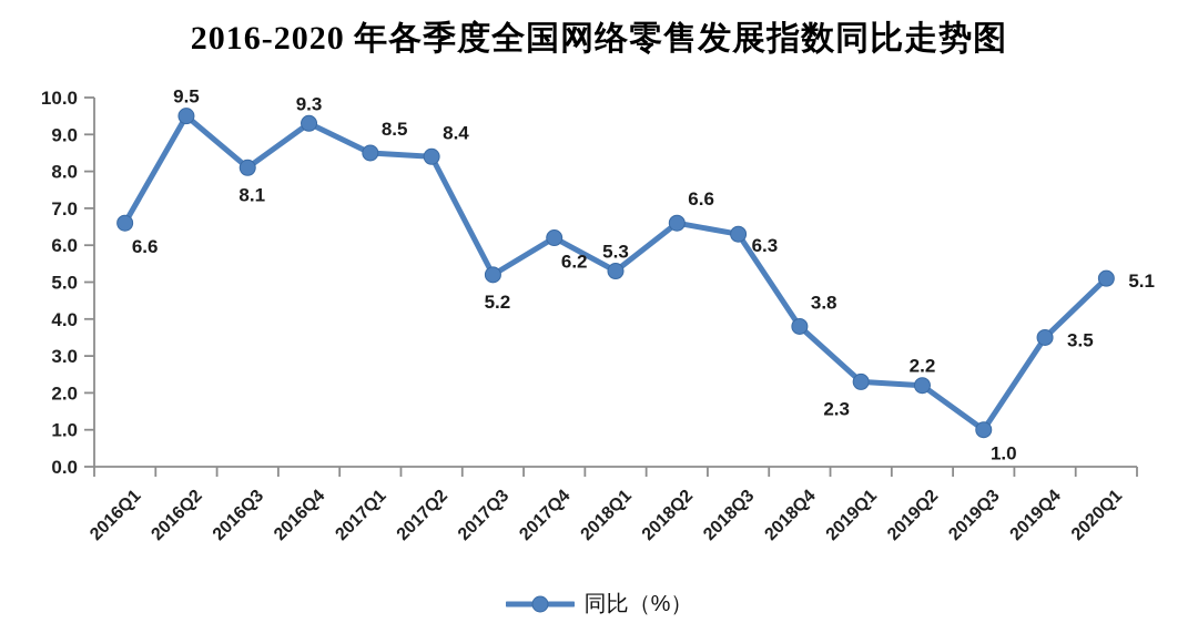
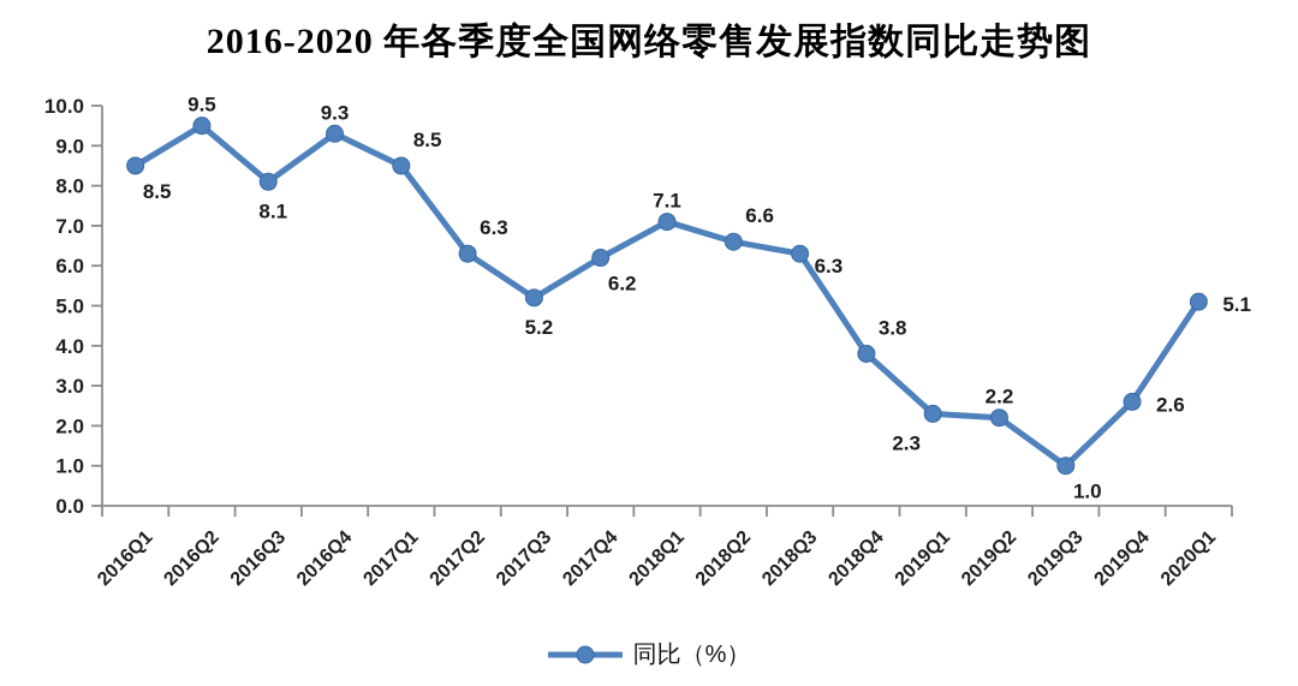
2016Q1: 6.6 -> 8.5
2017Q2: 8.4 -> 6.3
2018Q1: 5.3 -> 7.1
2019Q4: 3.5 -> 2.6
